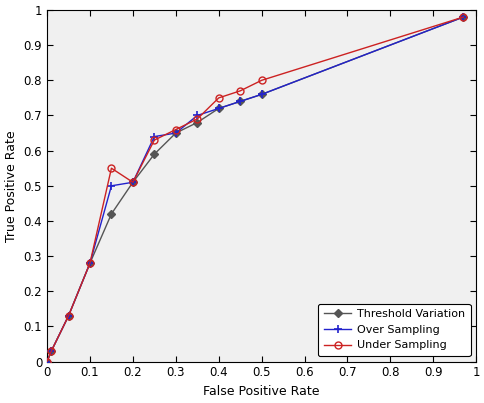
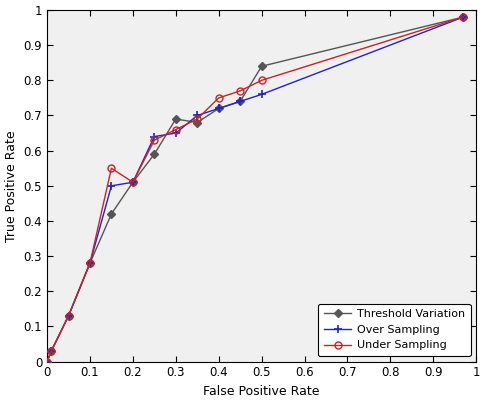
Threshold Variation/0.3: 0.65 -> 0.69
Threshold Variation/0.5: 0.76 -> 0.84
